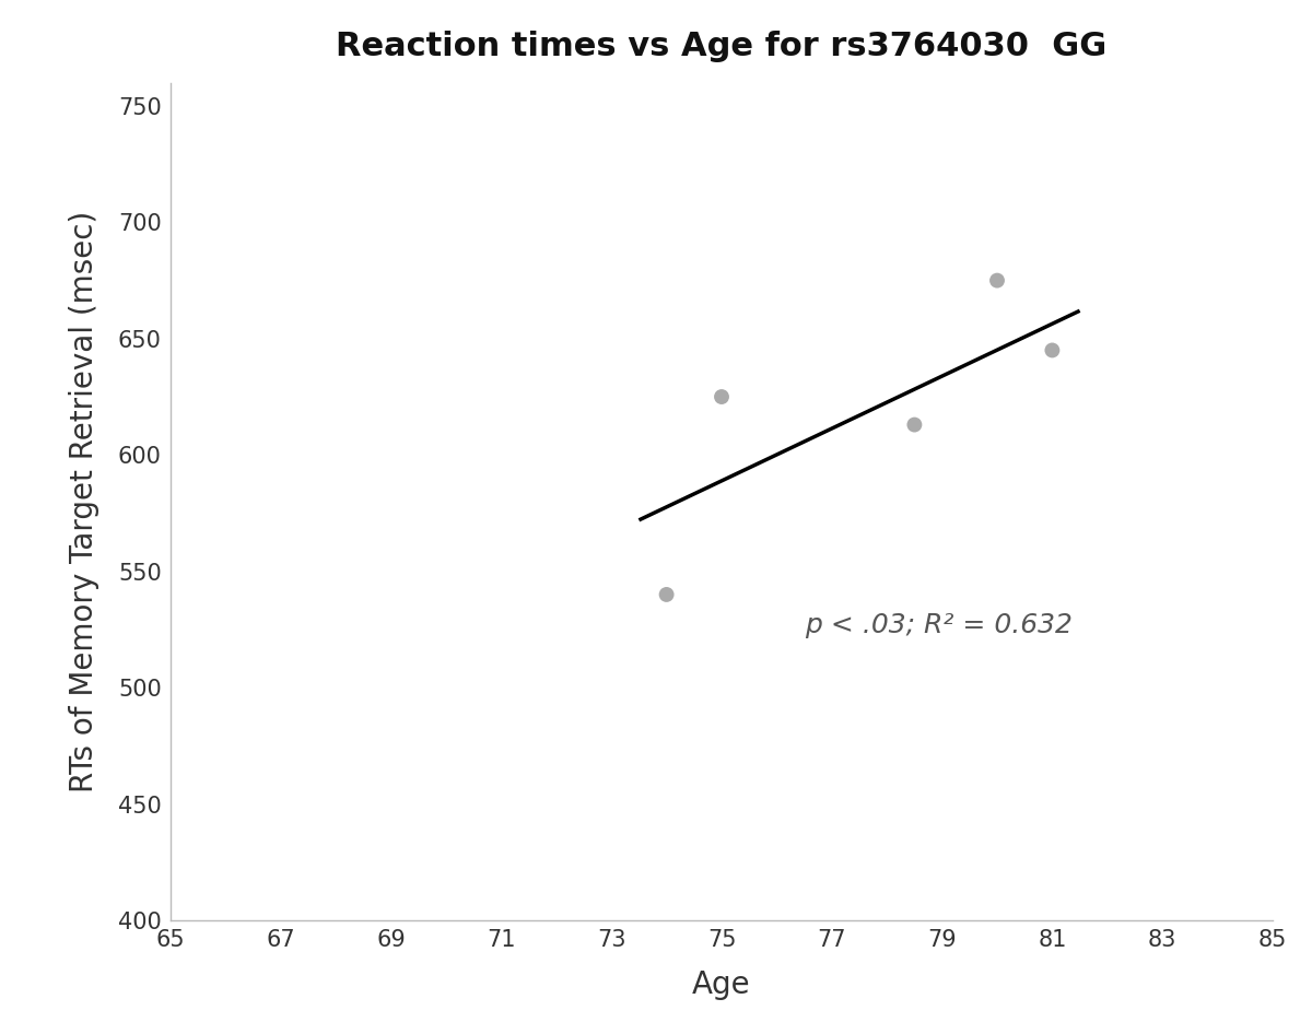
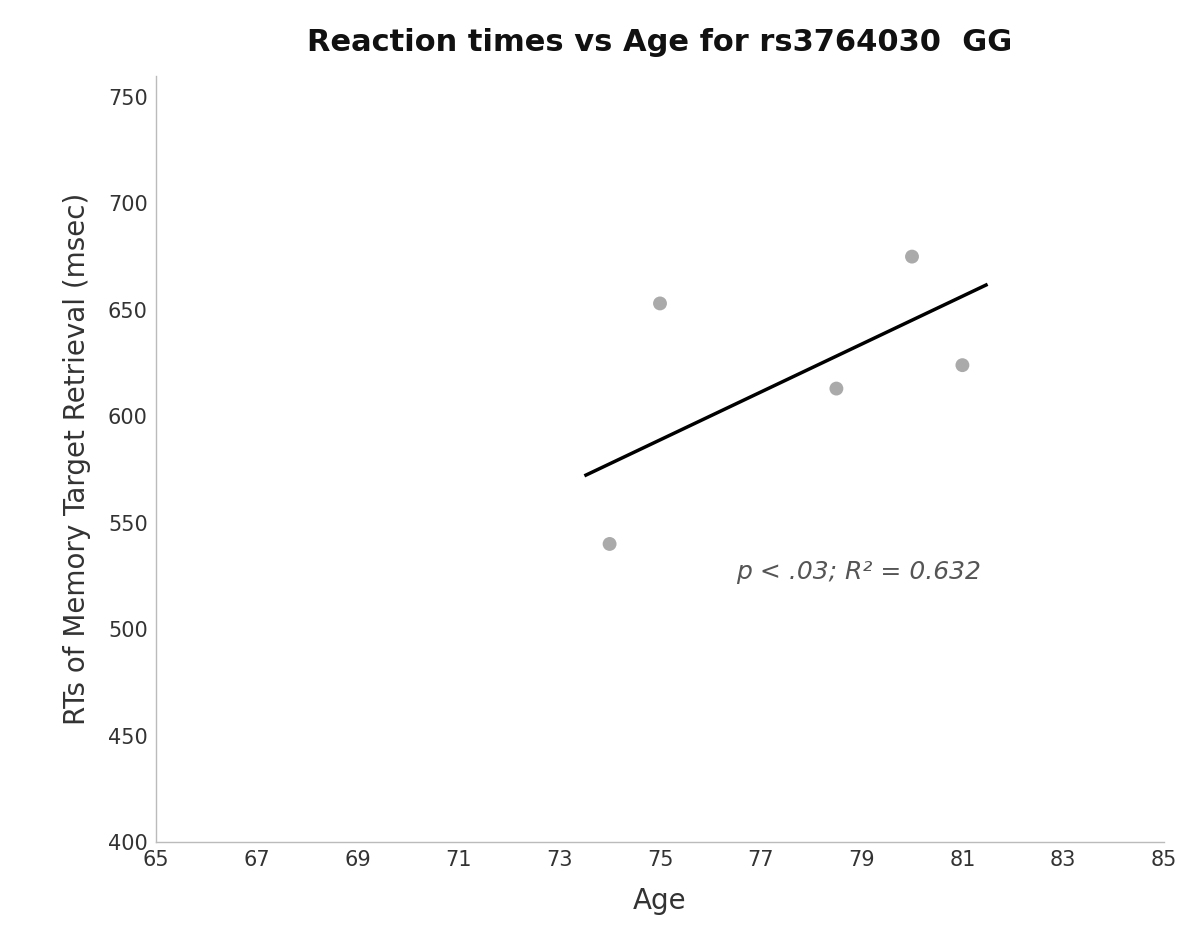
75: 625 -> 653
81: 645 -> 624
